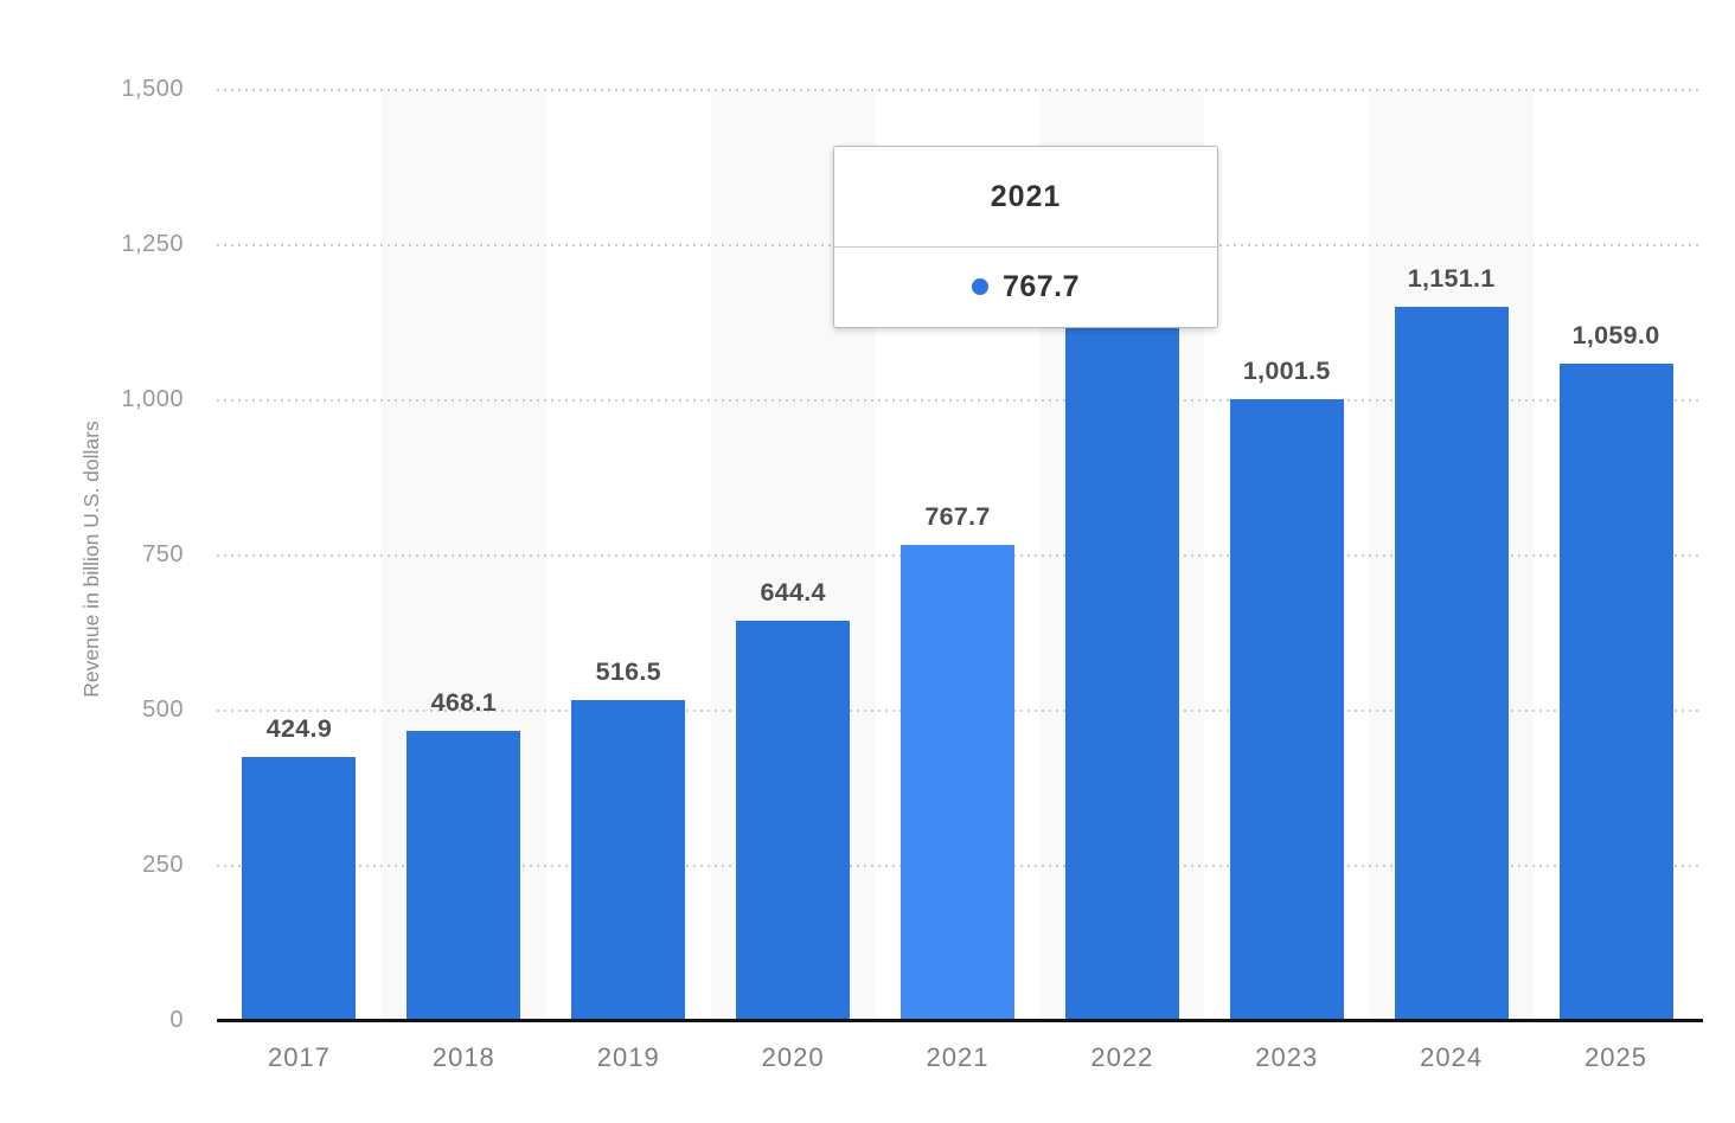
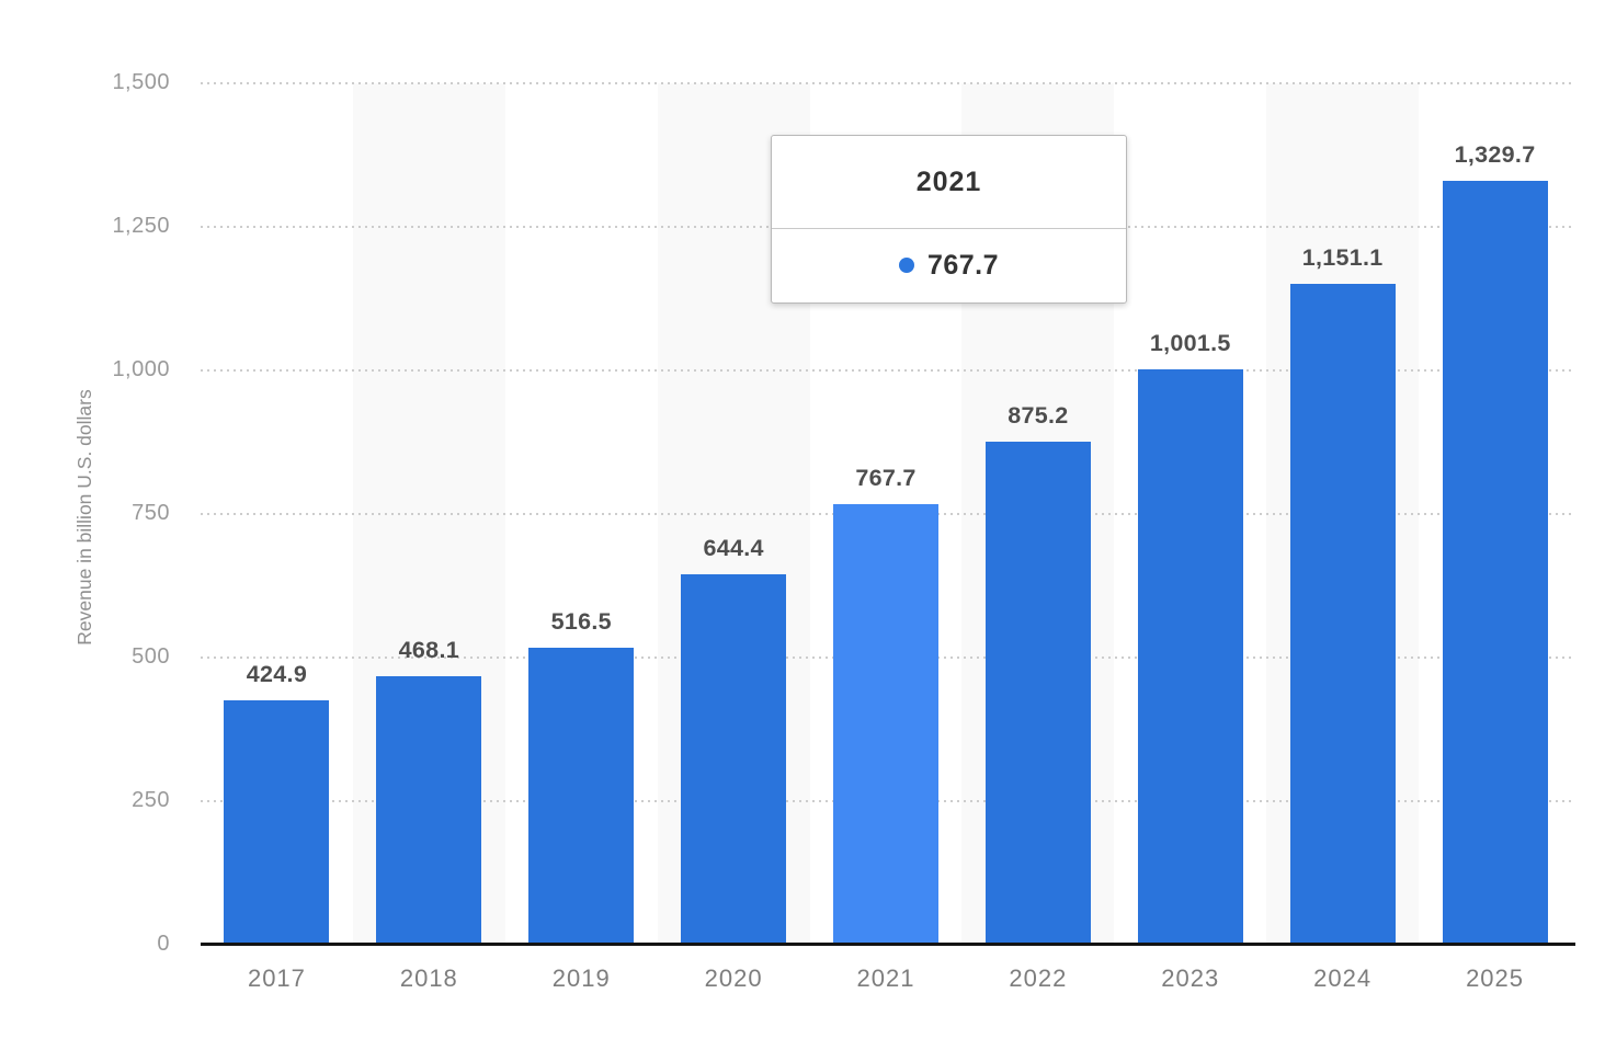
2022: 1302.0 -> 875.2
2025: 1,059.0 -> 1,329.7
